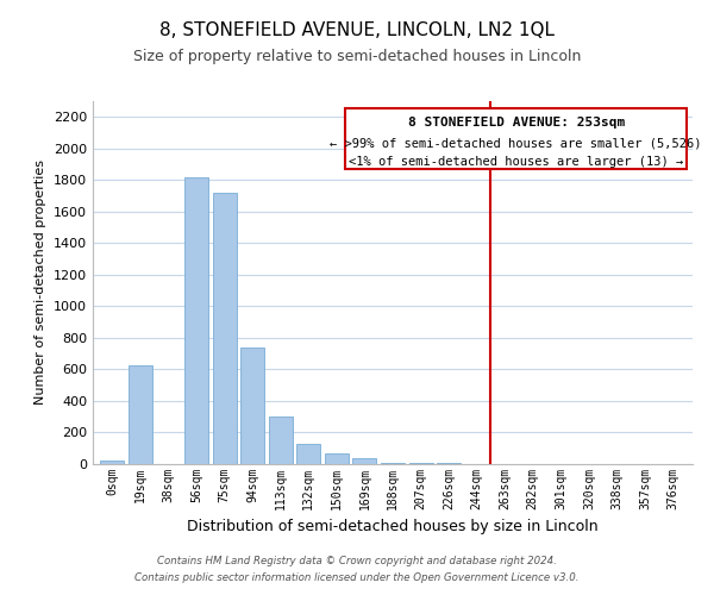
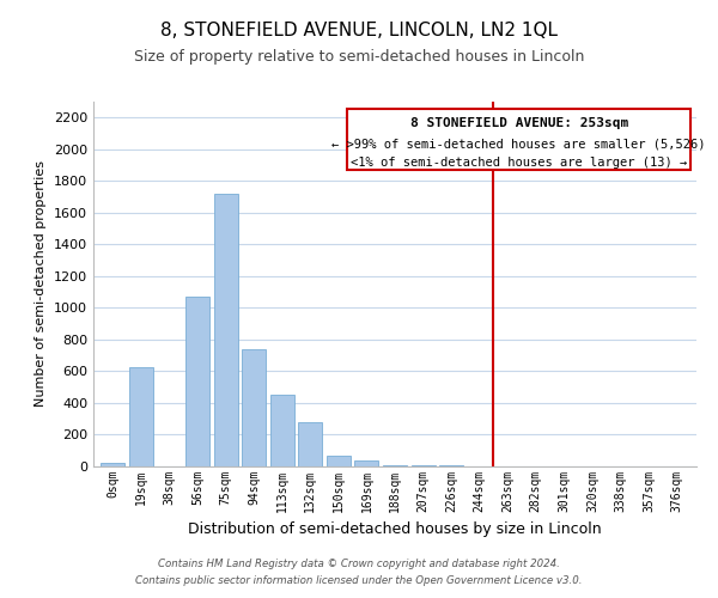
56sqm: 1820 -> 1070
113sqm: 300 -> 450
132sqm: 130 -> 280
